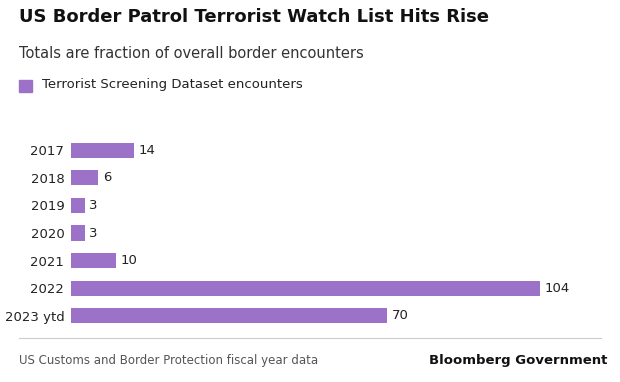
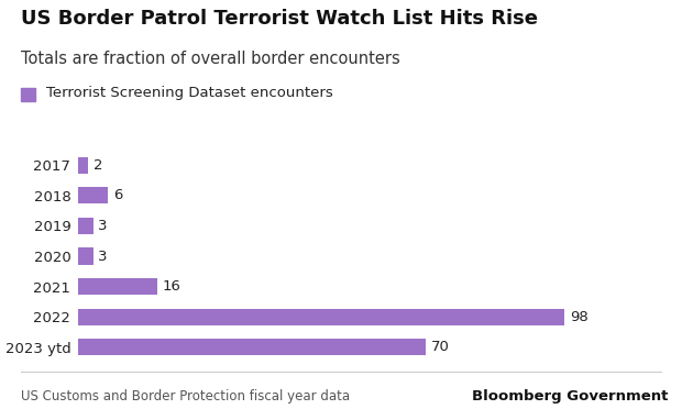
2017: 14 -> 2
2021: 10 -> 16
2022: 104 -> 98
